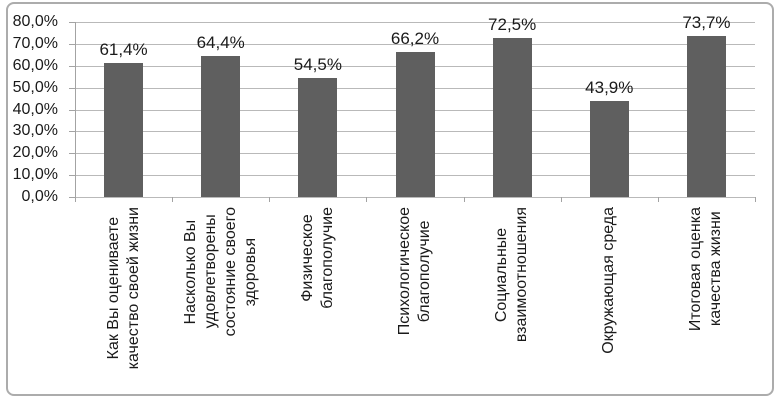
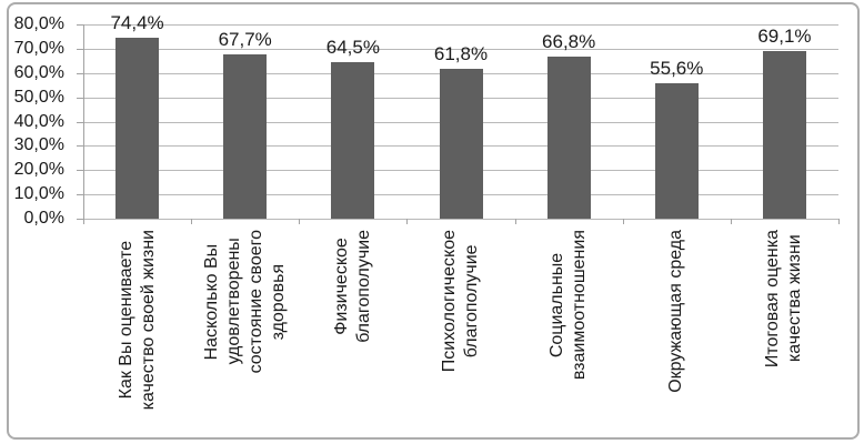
Как Вы оцениваете качество своей жизни: 61,4% -> 74,4%
Насколько Вы удовлетворены состояние своего здоровья: 64,4% -> 67,7%
Физическое благополучие: 54,5% -> 64,5%
Психологическое благополучие: 66,2% -> 61,8%
Социальные взаимоотношения: 72,5% -> 66,8%
Окружающая среда: 43,9% -> 55,6%
Итоговая оценка качества жизни: 73,7% -> 69,1%
